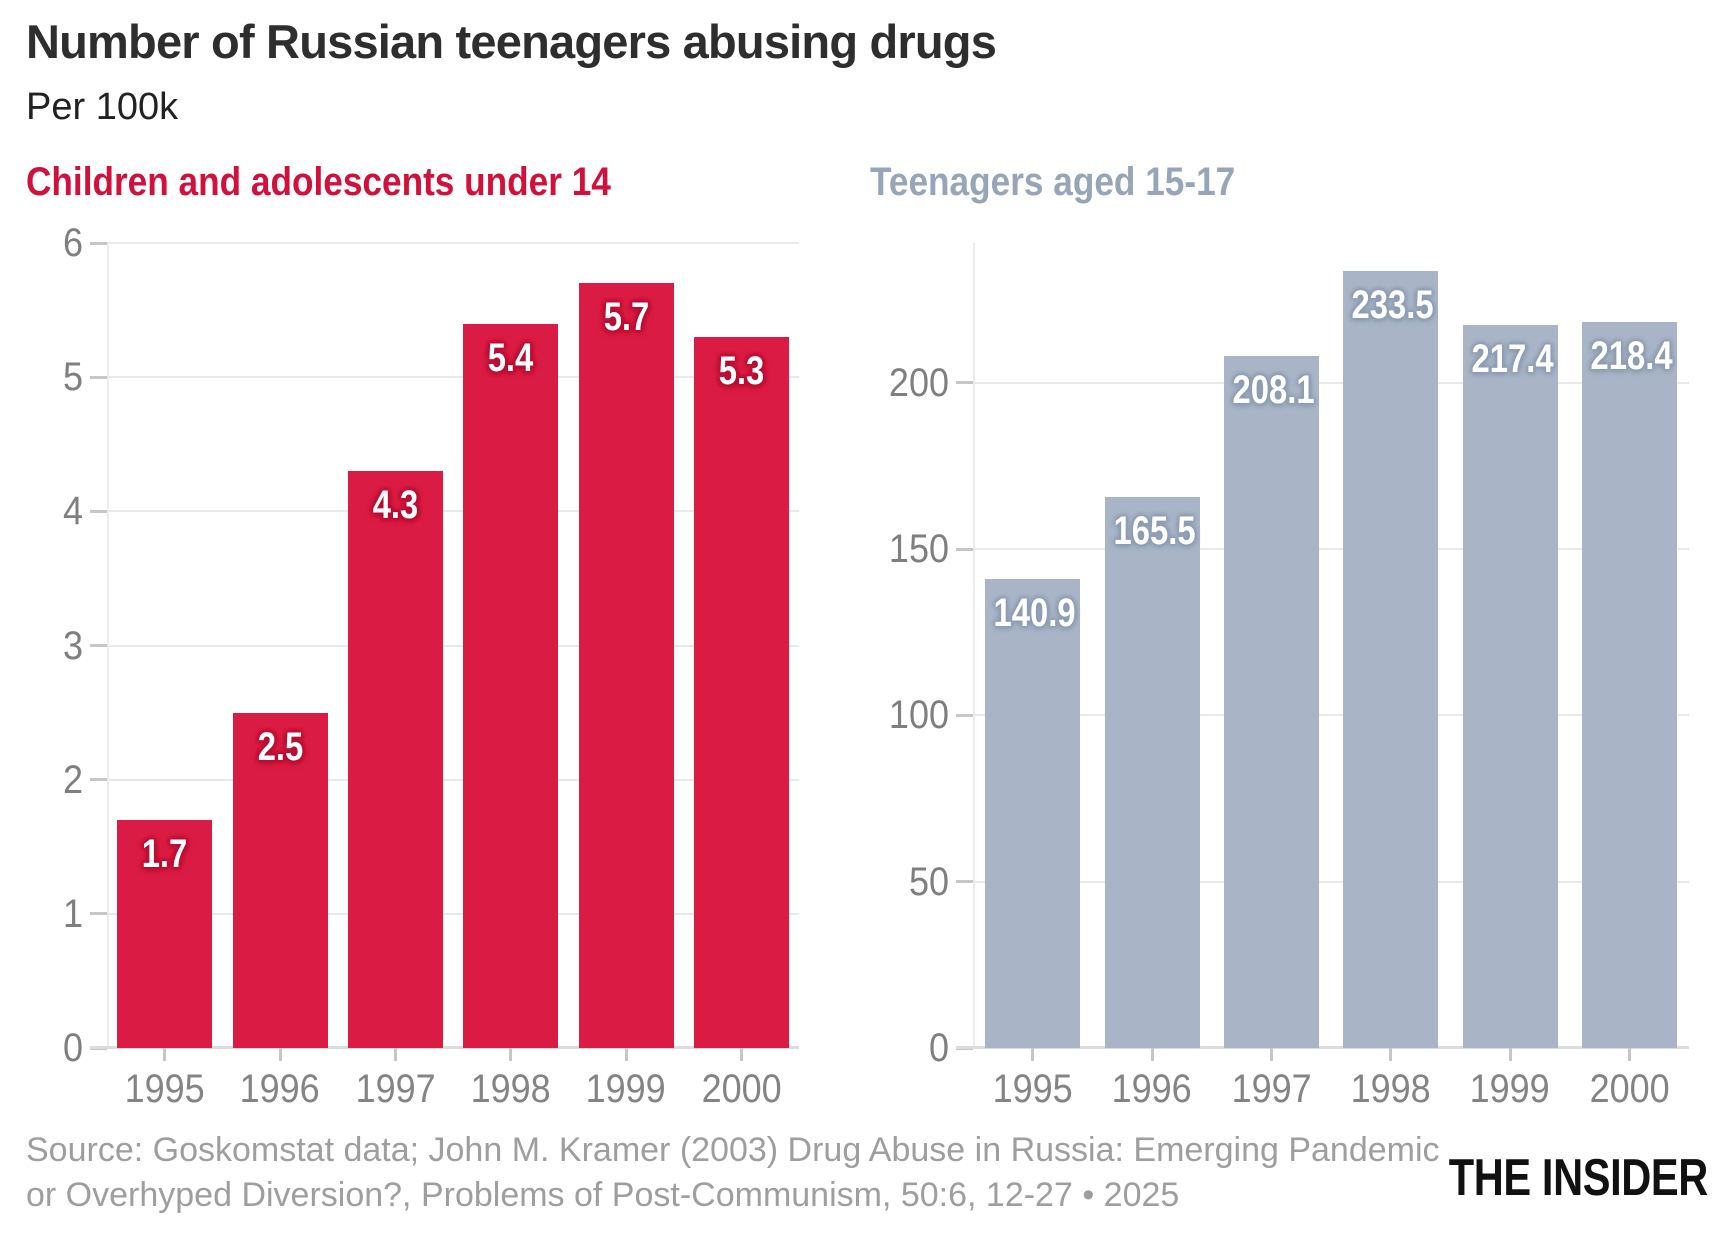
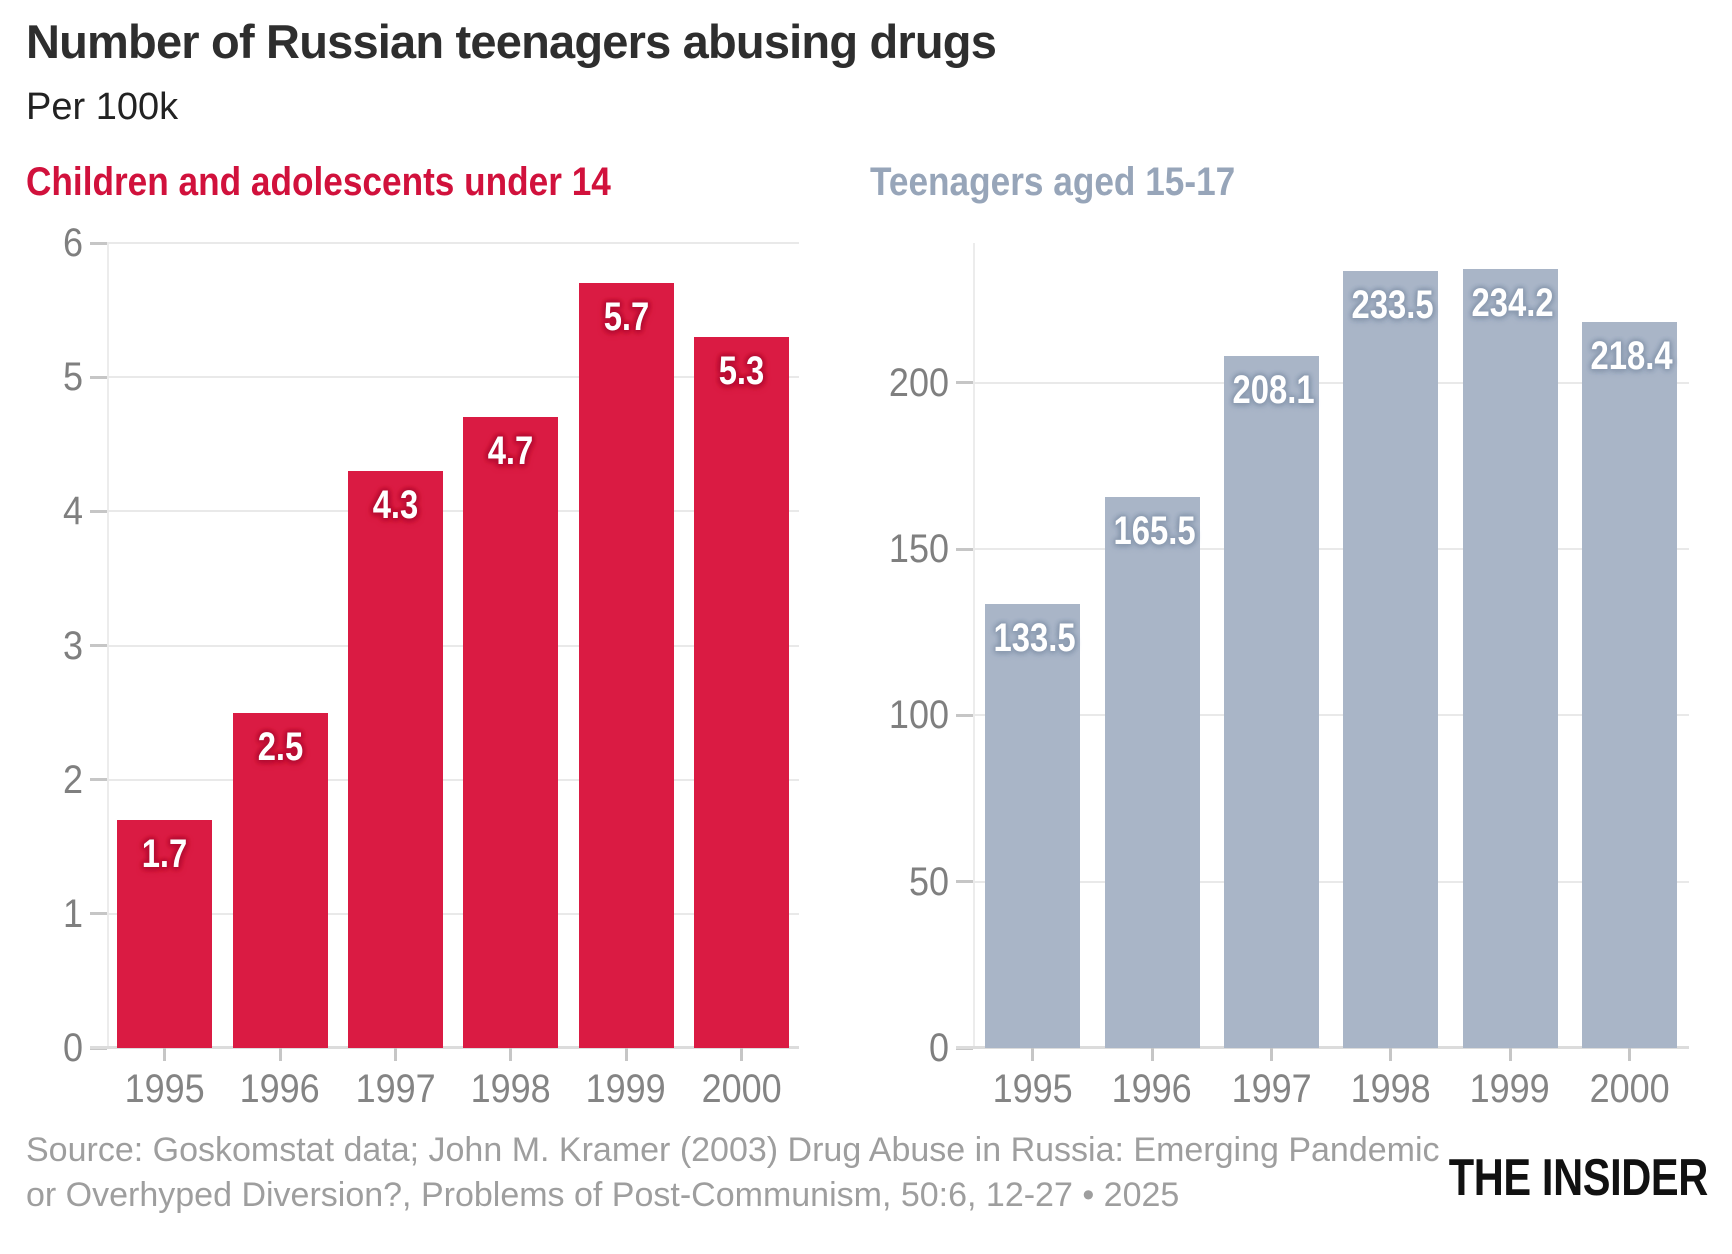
Children and adolescents under 14/1998: 5.4 -> 4.7
Teenagers aged 15-17/1995: 140.9 -> 133.5
Teenagers aged 15-17/1999: 217.4 -> 234.2
